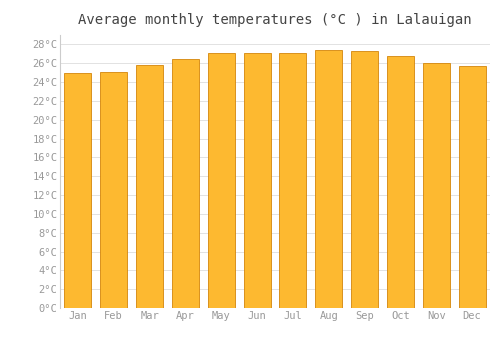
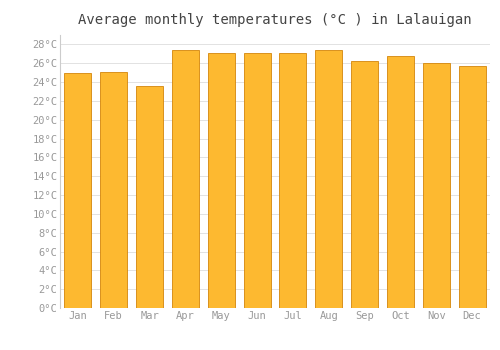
Mar: 25.8°C -> 23.6°C
Apr: 26.5°C -> 27.4°C
Sep: 27.3°C -> 26.2°C
